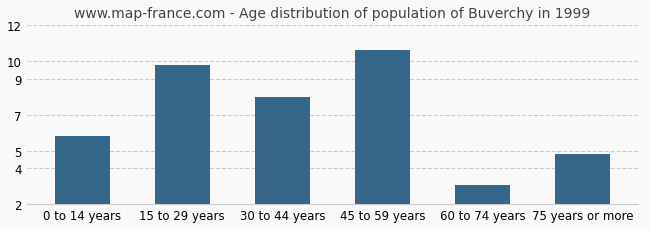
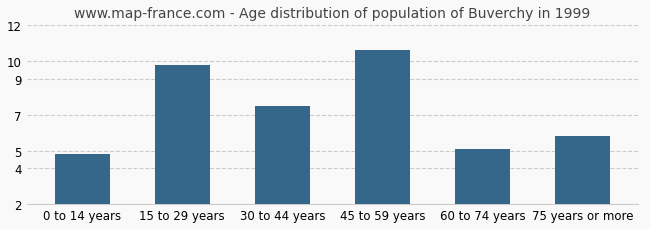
0 to 14 years: 5.8 -> 4.8
30 to 44 years: 8.0 -> 7.5
60 to 74 years: 3.1 -> 5.1
75 years or more: 4.8 -> 5.8
